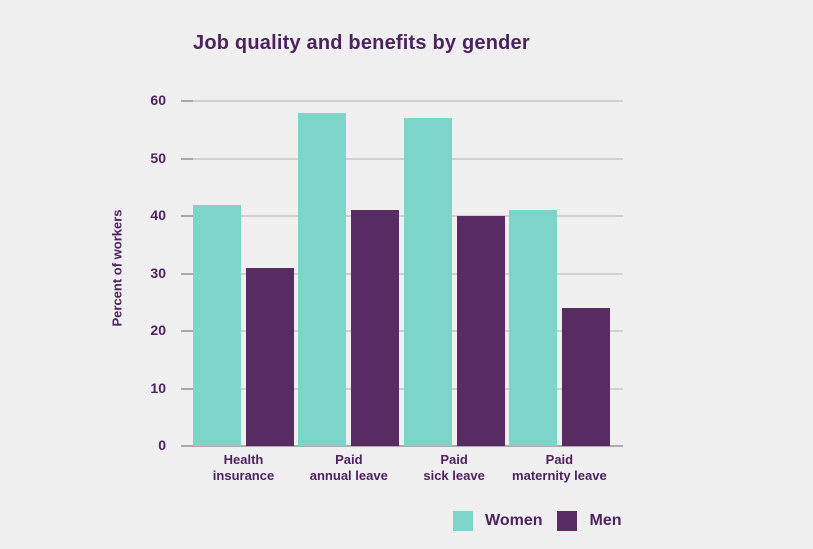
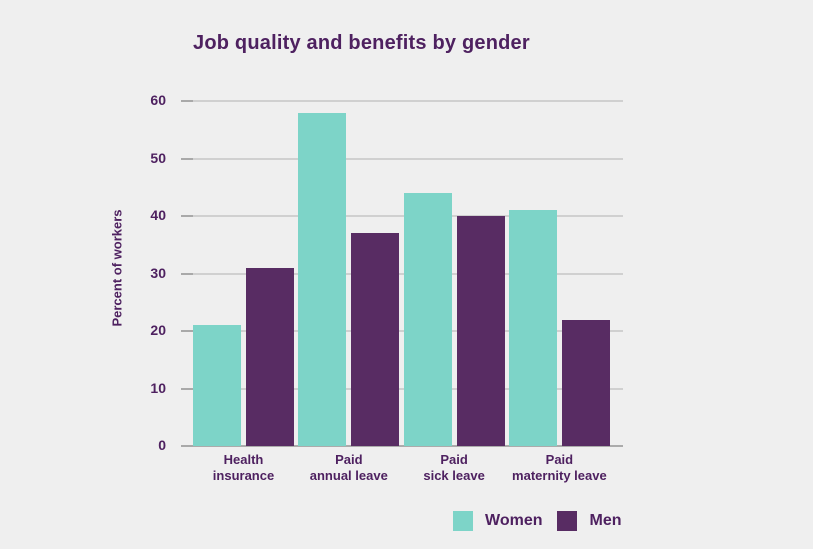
Women/Health insurance: 42 -> 21
Men/Paid annual leave: 41 -> 37
Women/Paid sick leave: 57 -> 44
Men/Paid maternity leave: 24 -> 22
